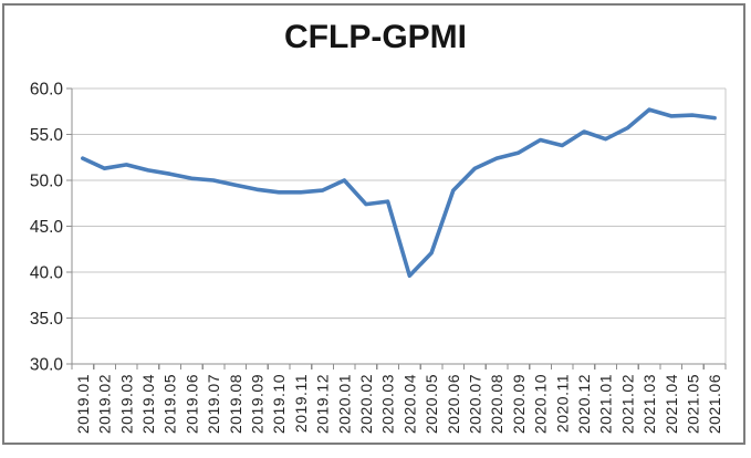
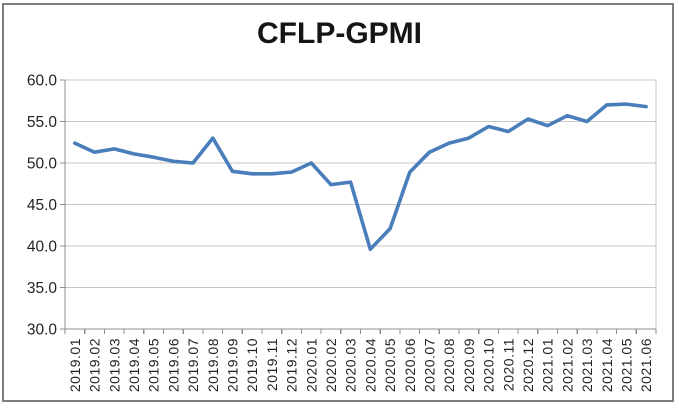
2019.08: 50 -> 53
2021.03: 58 -> 55
